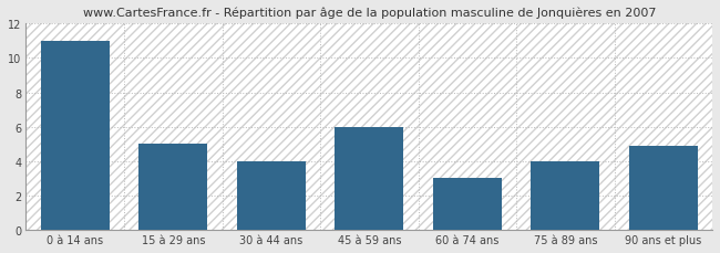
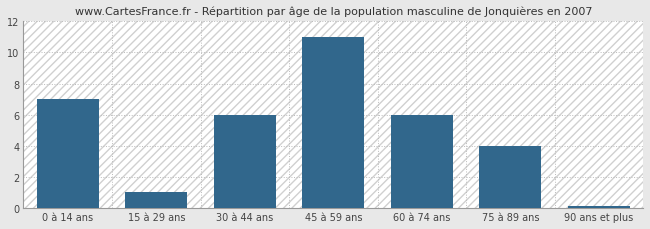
0 à 14 ans: 11.0 -> 7.0
15 à 29 ans: 5.0 -> 1.0
30 à 44 ans: 4.0 -> 6.0
45 à 59 ans: 6.0 -> 11.0
60 à 74 ans: 3.0 -> 6.0
90 ans et plus: 4.9 -> 0.1
